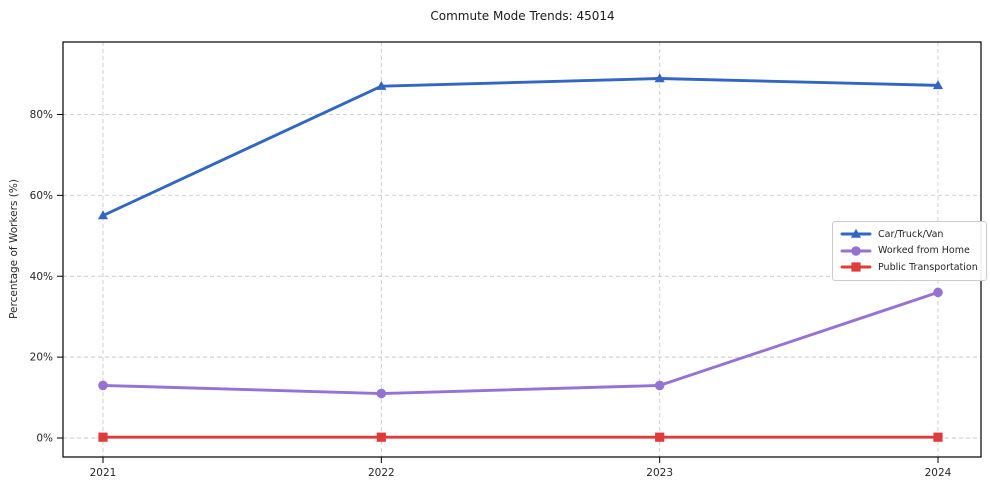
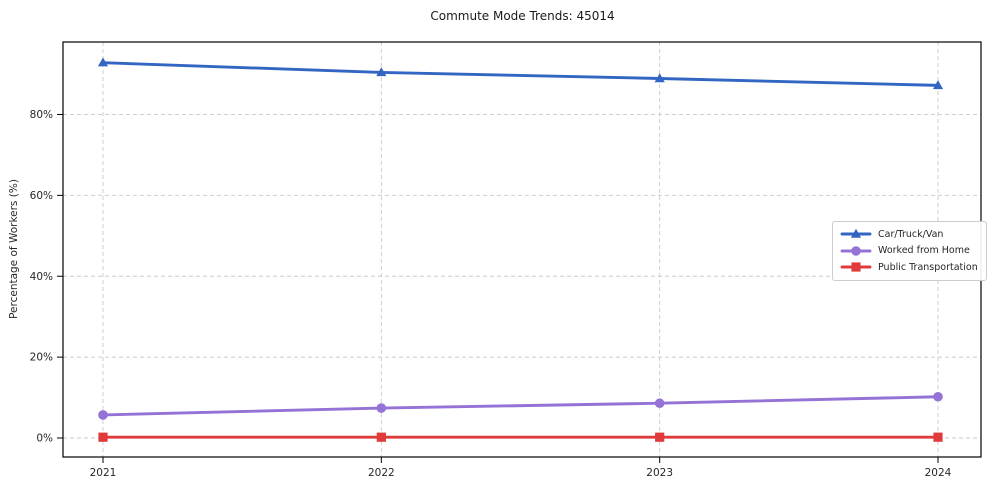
Car/Truck/Van/2021: 55% -> 93%
Worked from Home/2021: 13% -> 6%
Car/Truck/Van/2022: 87% -> 90%
Worked from Home/2022: 11% -> 7%
Worked from Home/2023: 13% -> 9%
Worked from Home/2024: 36% -> 10%
